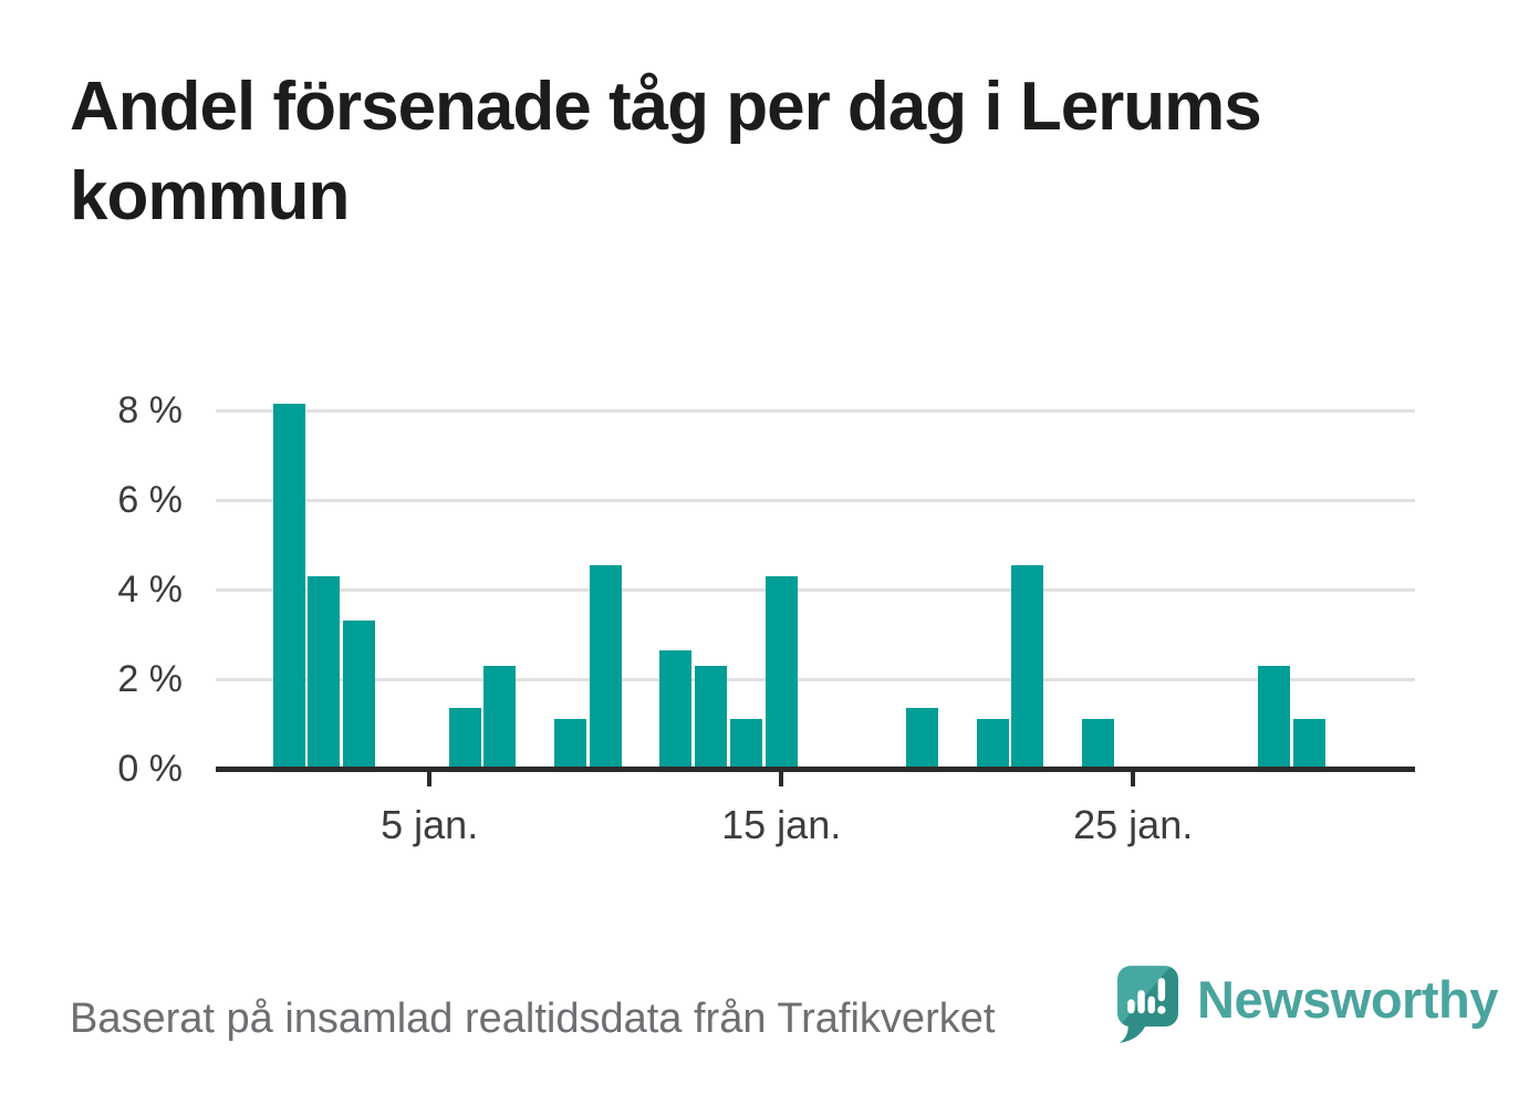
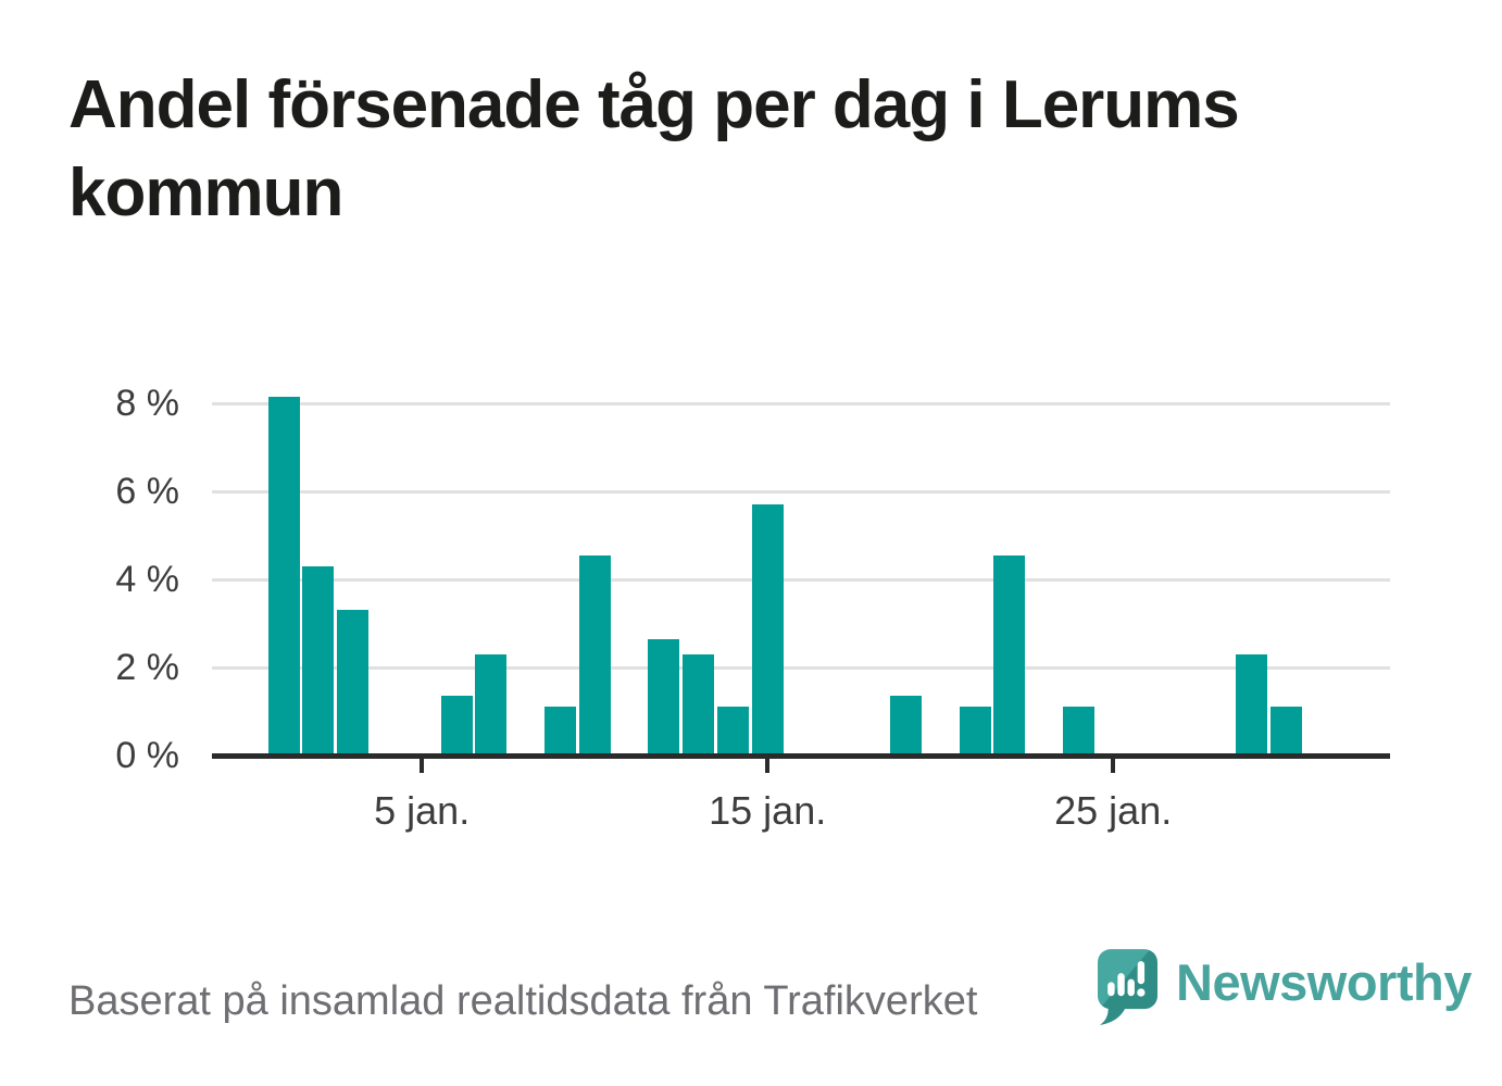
15 jan.: 4.3% -> 5.7%
